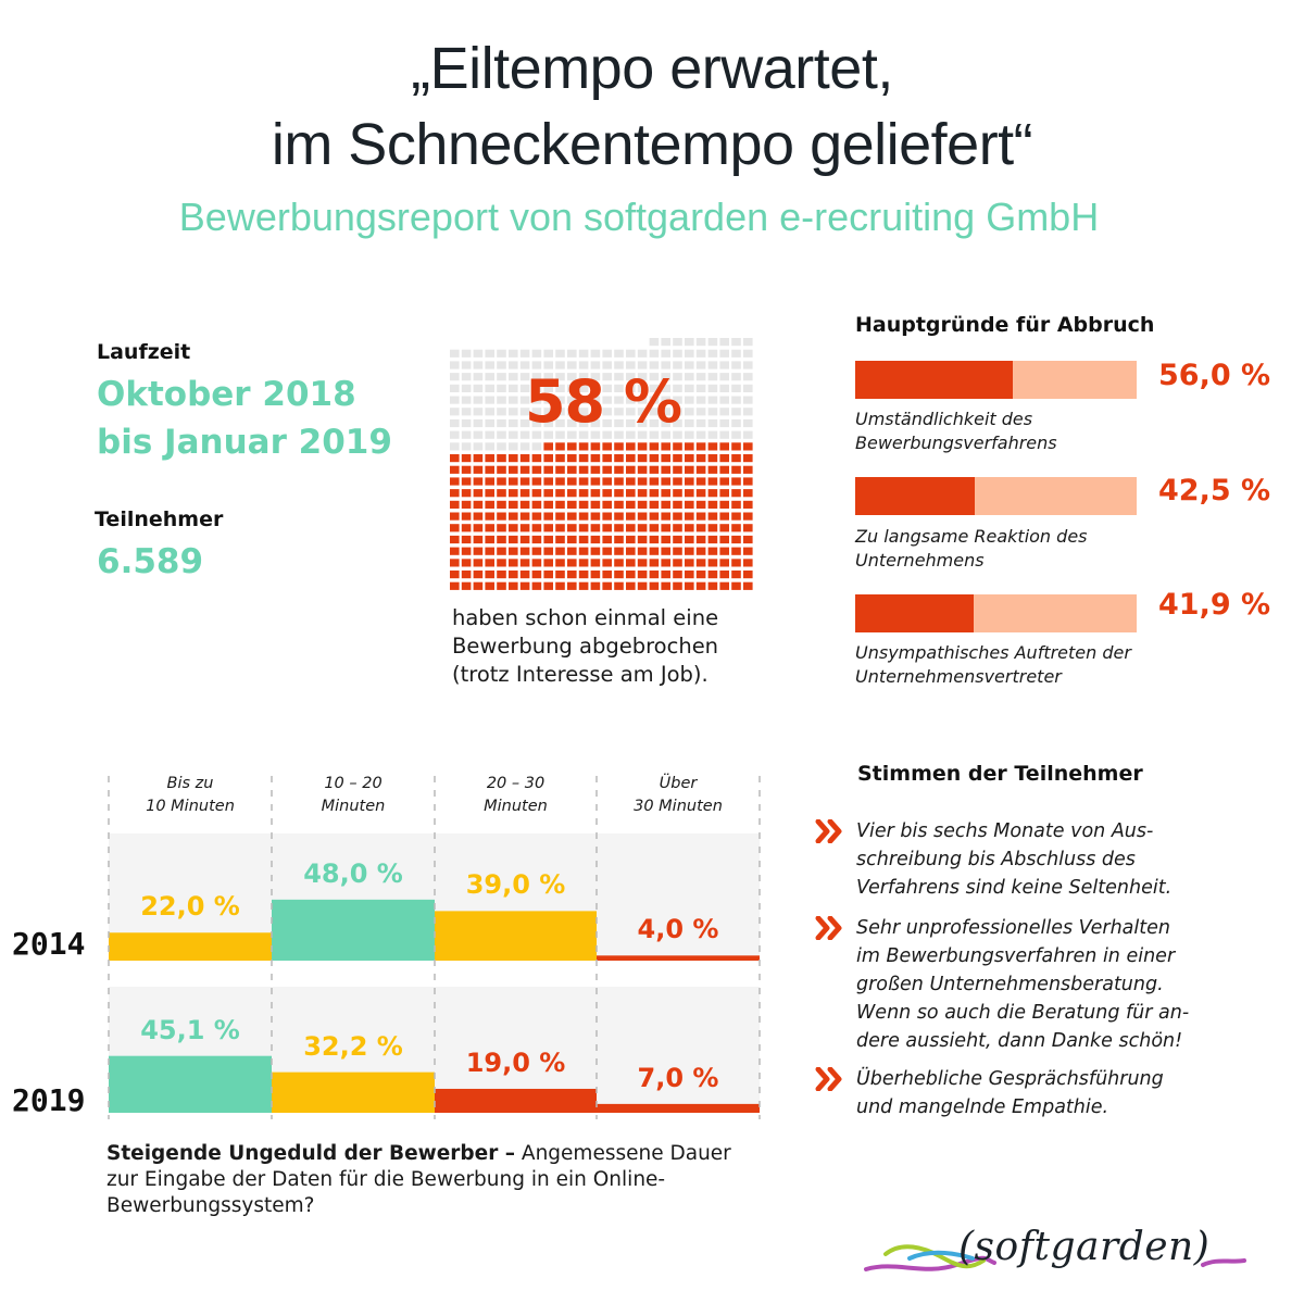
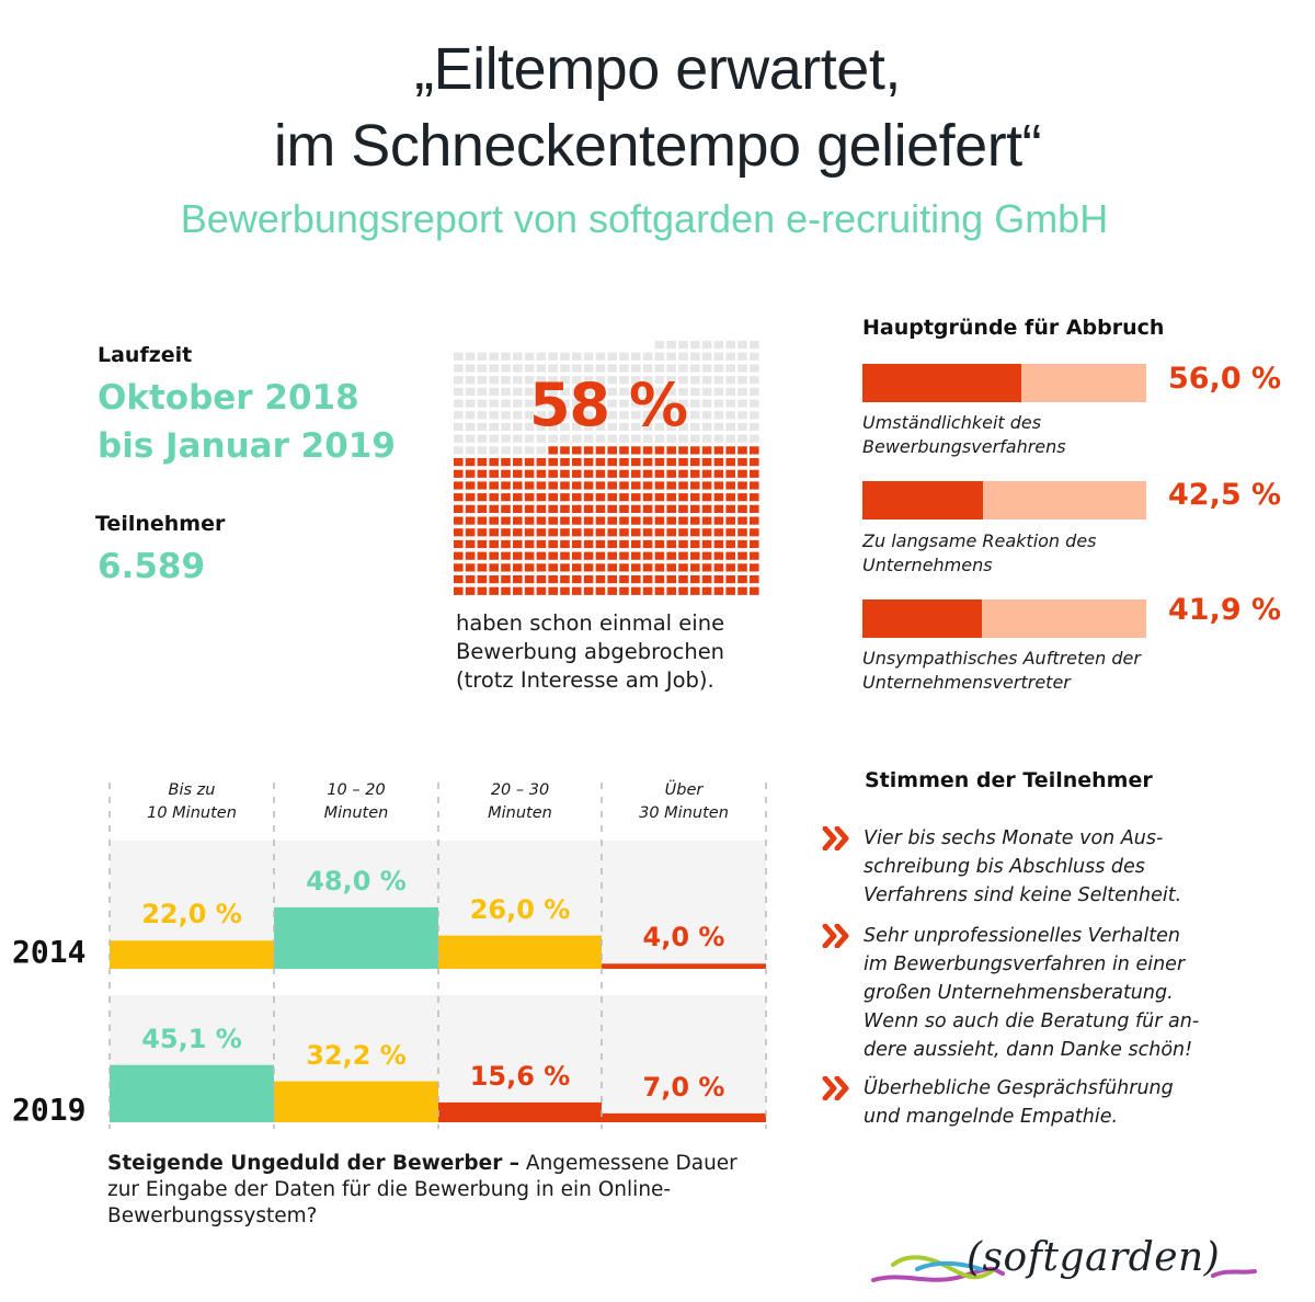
2014/20 – 30 Minuten: 39,0 -> 26,0
2019/20 – 30 Minuten: 19,0 -> 15,6
